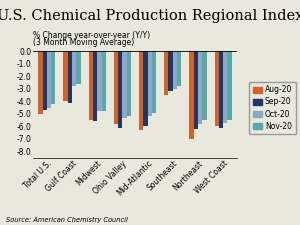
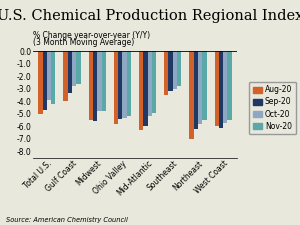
Oct-20/Total U.S.: -4.5 -> -3.9
Sep-20/Gulf Coast: -4.1 -> -3.3
Sep-20/Ohio Valley: -6.1 -> -5.4
